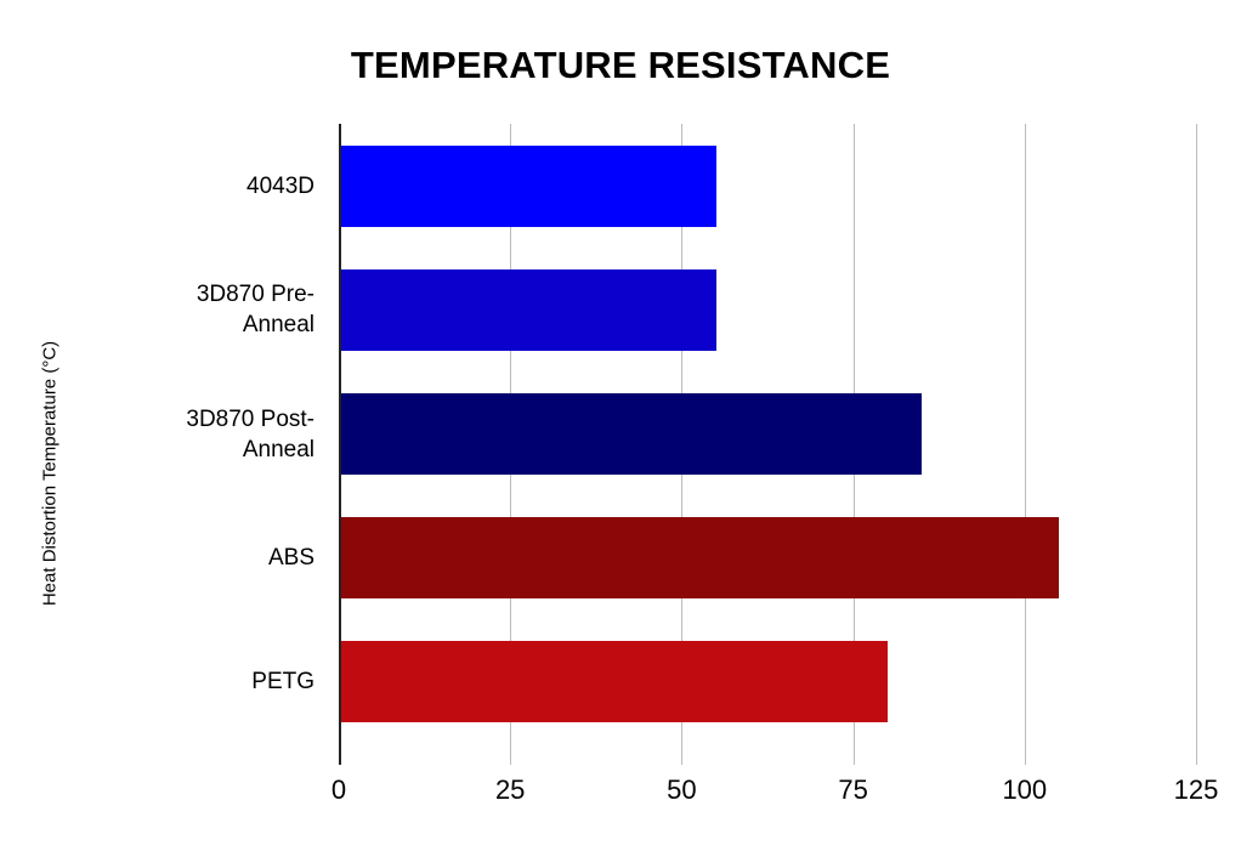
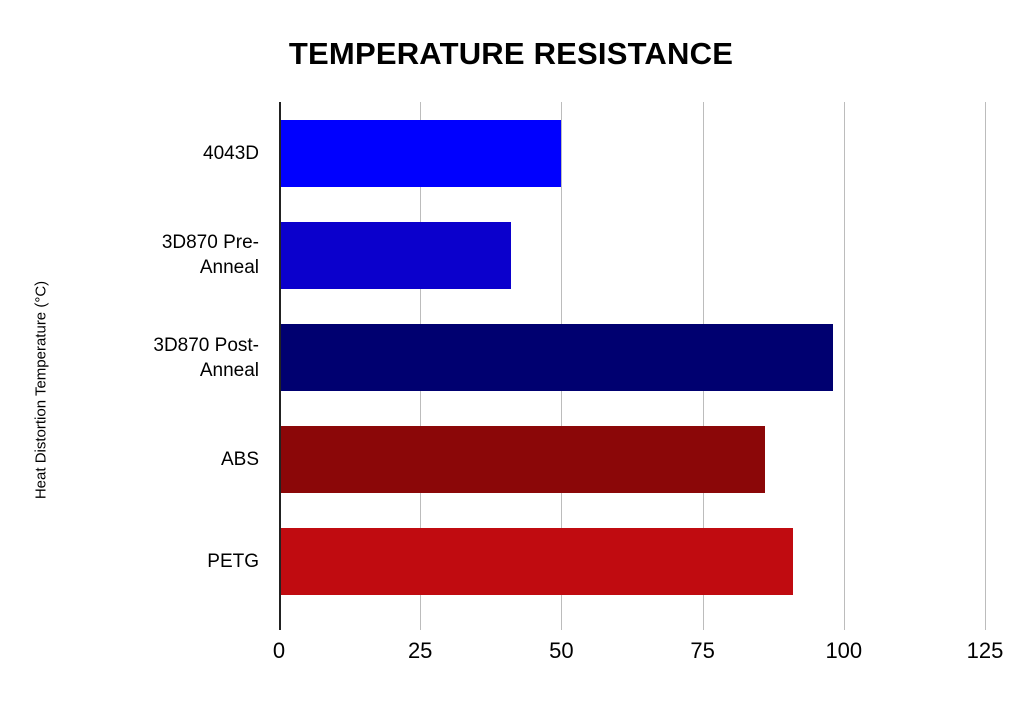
4043D: 55 -> 50
3D870 Pre-Anneal: 55 -> 41
3D870 Post-Anneal: 85 -> 98
ABS: 105 -> 86
PETG: 80 -> 91
